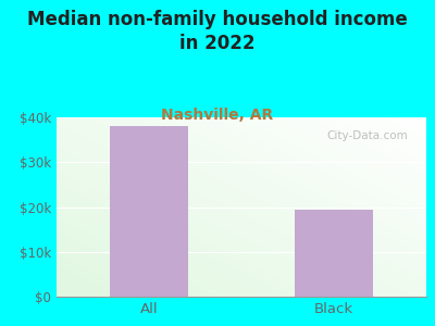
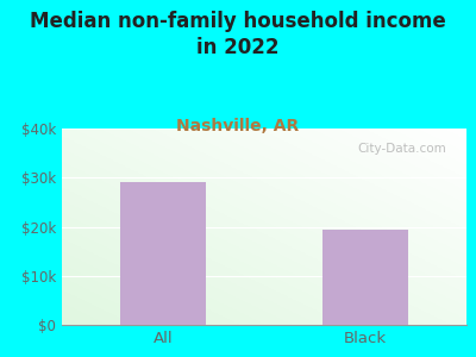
All: $38.0k -> $29.0k
